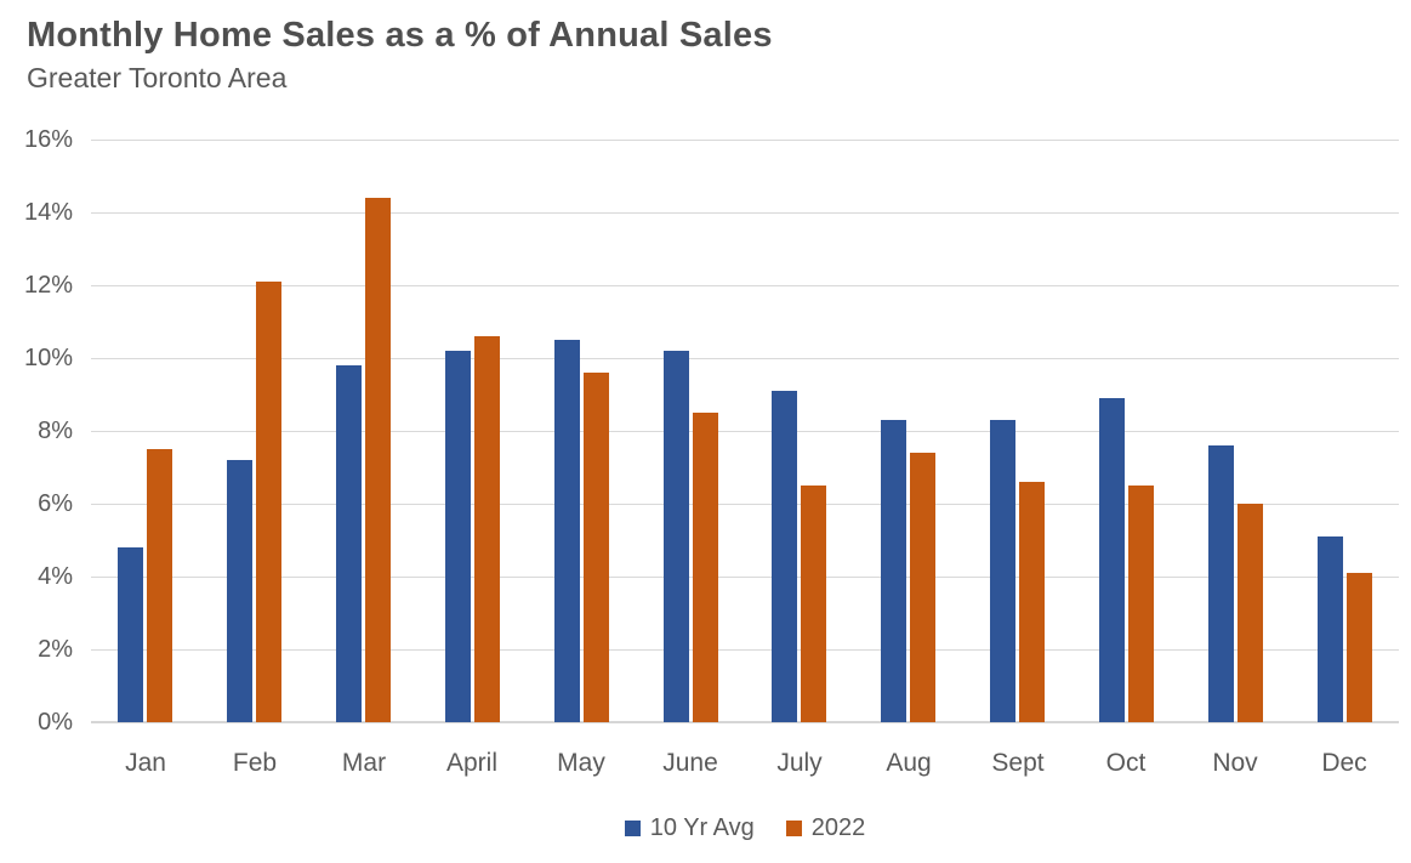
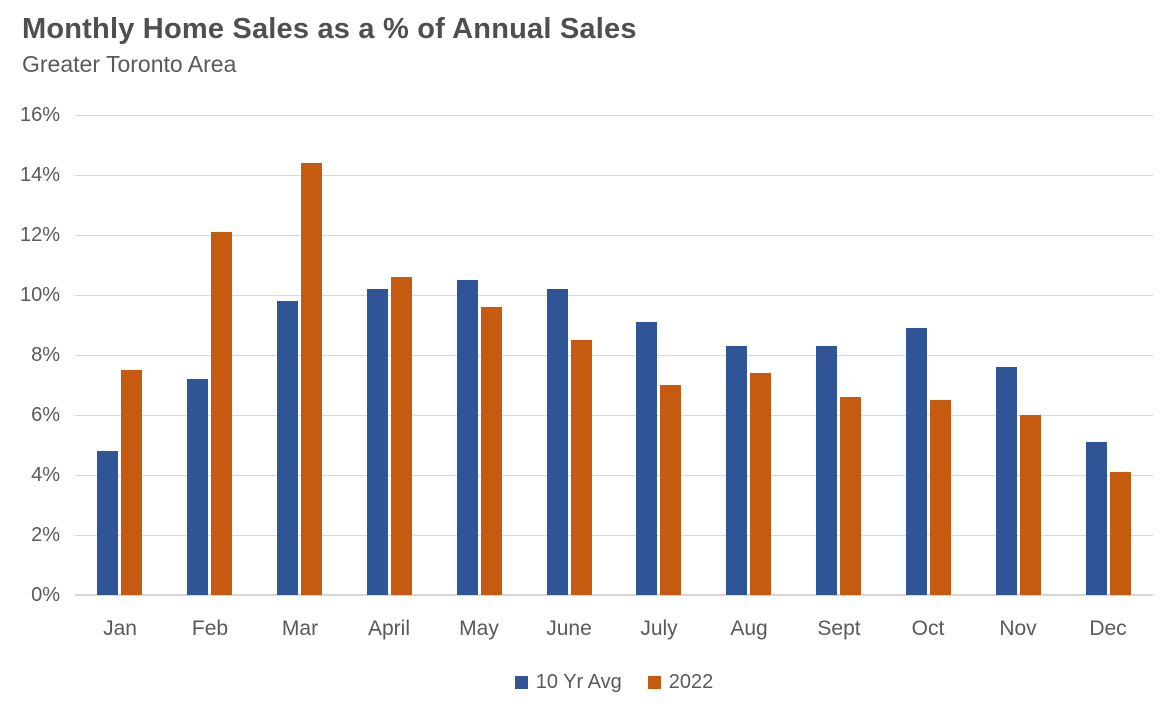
2022/July: 6.5% -> 7.0%
